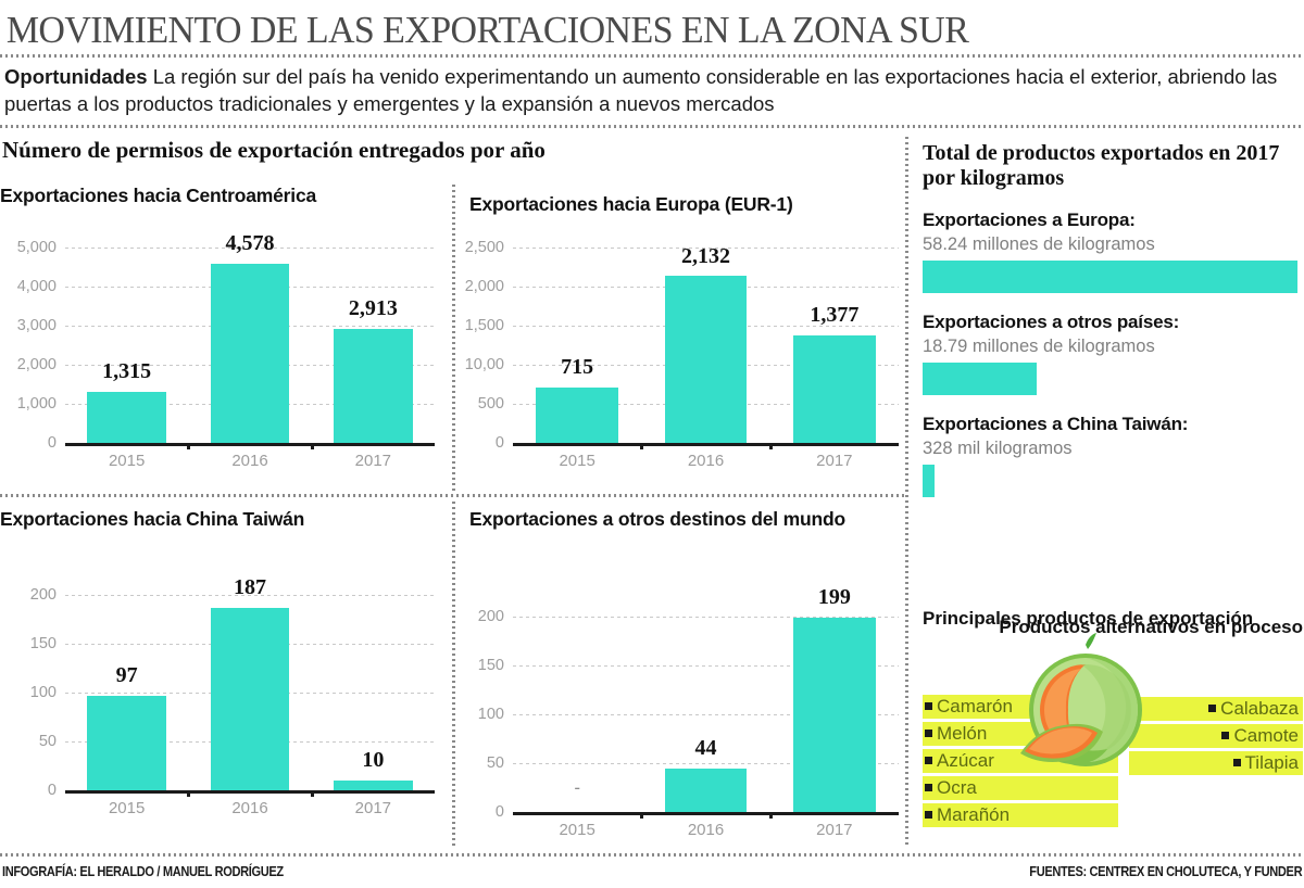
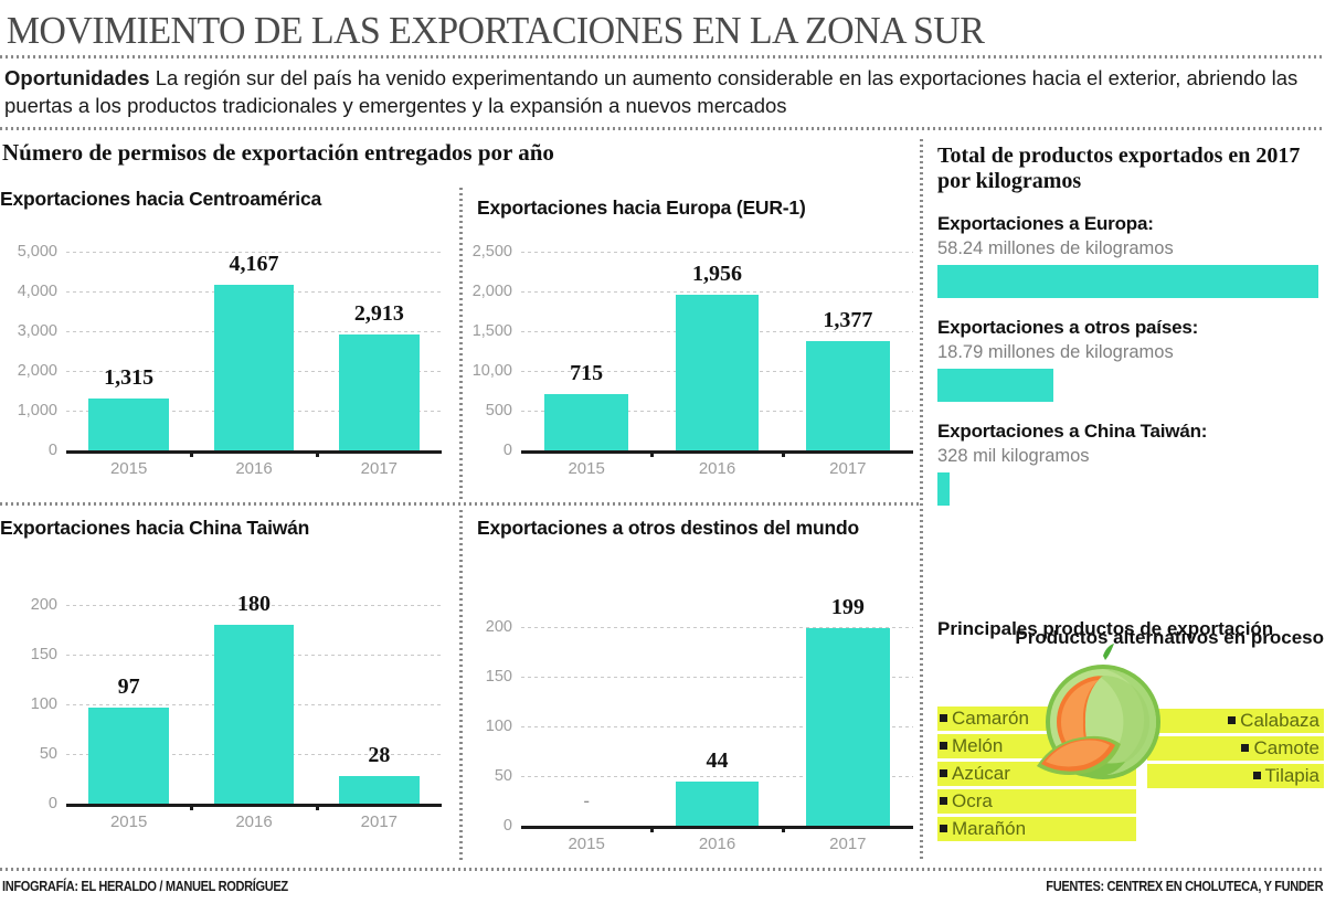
Exportaciones hacia Centroamérica/2016: 4,578 -> 4,167
Exportaciones hacia Europa (EUR-1)/2016: 2,132 -> 1,956
Exportaciones hacia China Taiwán/2016: 187 -> 180
Exportaciones hacia China Taiwán/2017: 10 -> 28
